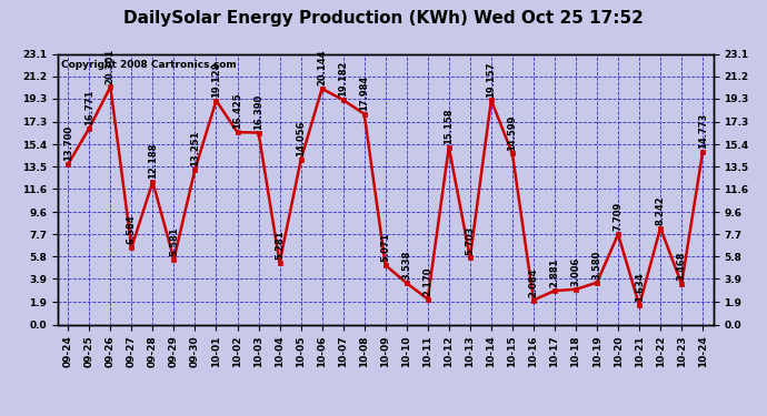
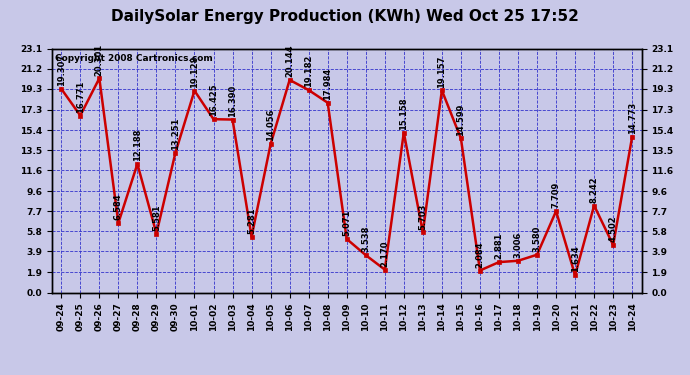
09-24: 13.7 -> 19.3
10-23: 3.468 -> 4.502
